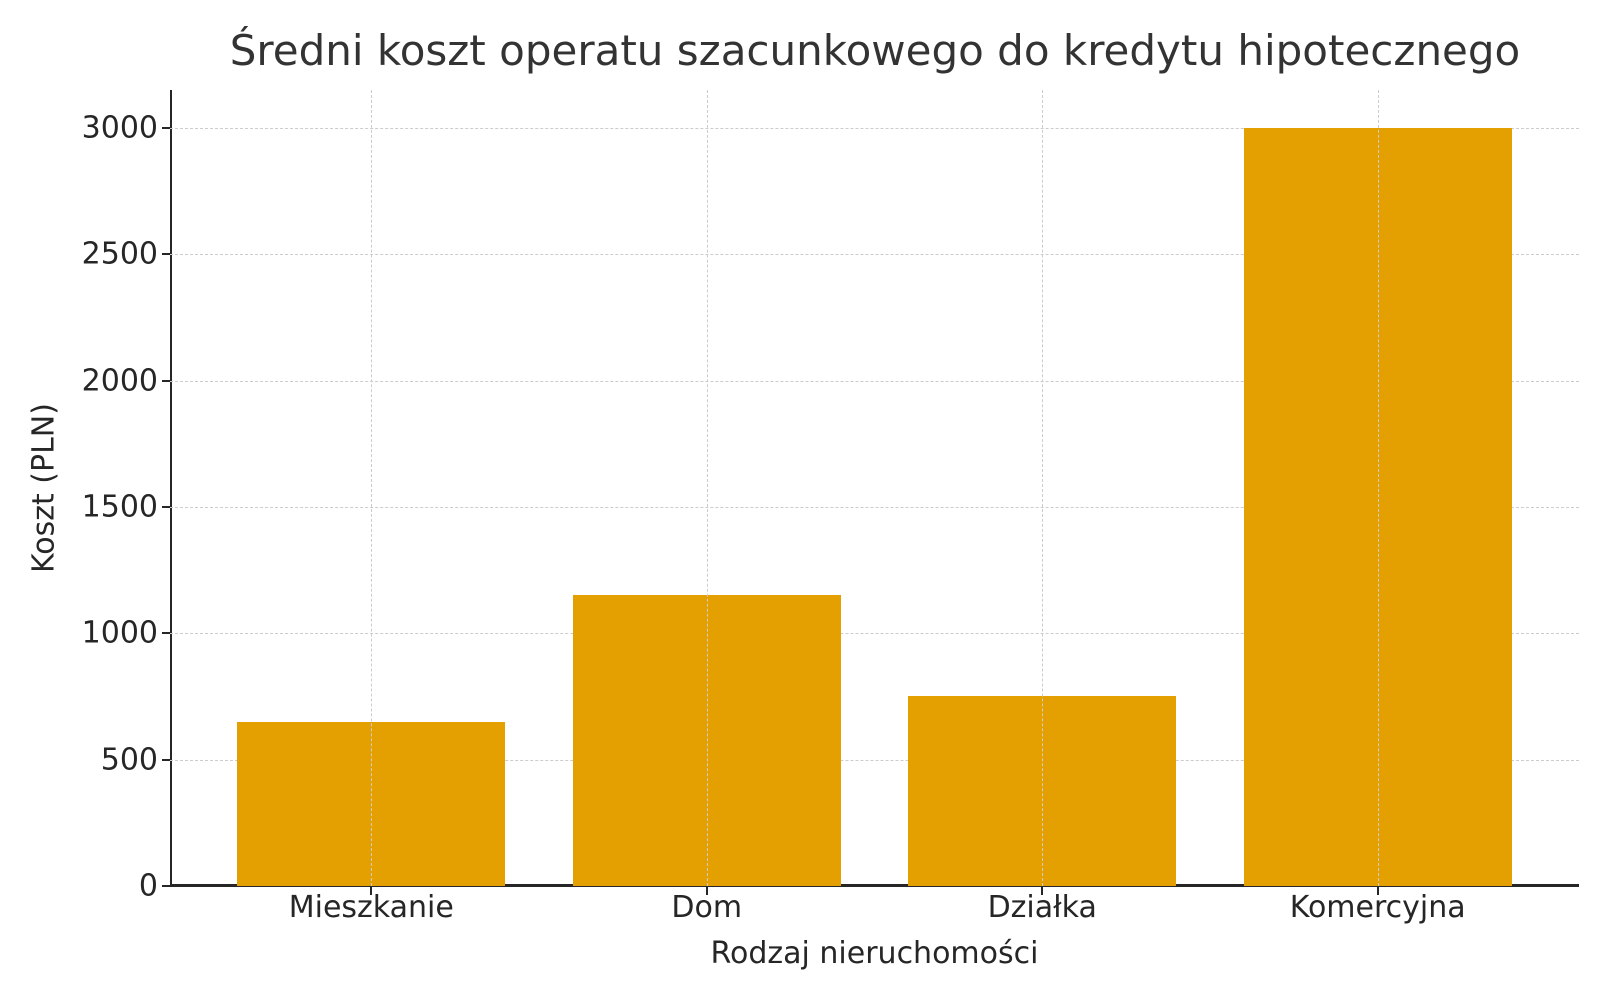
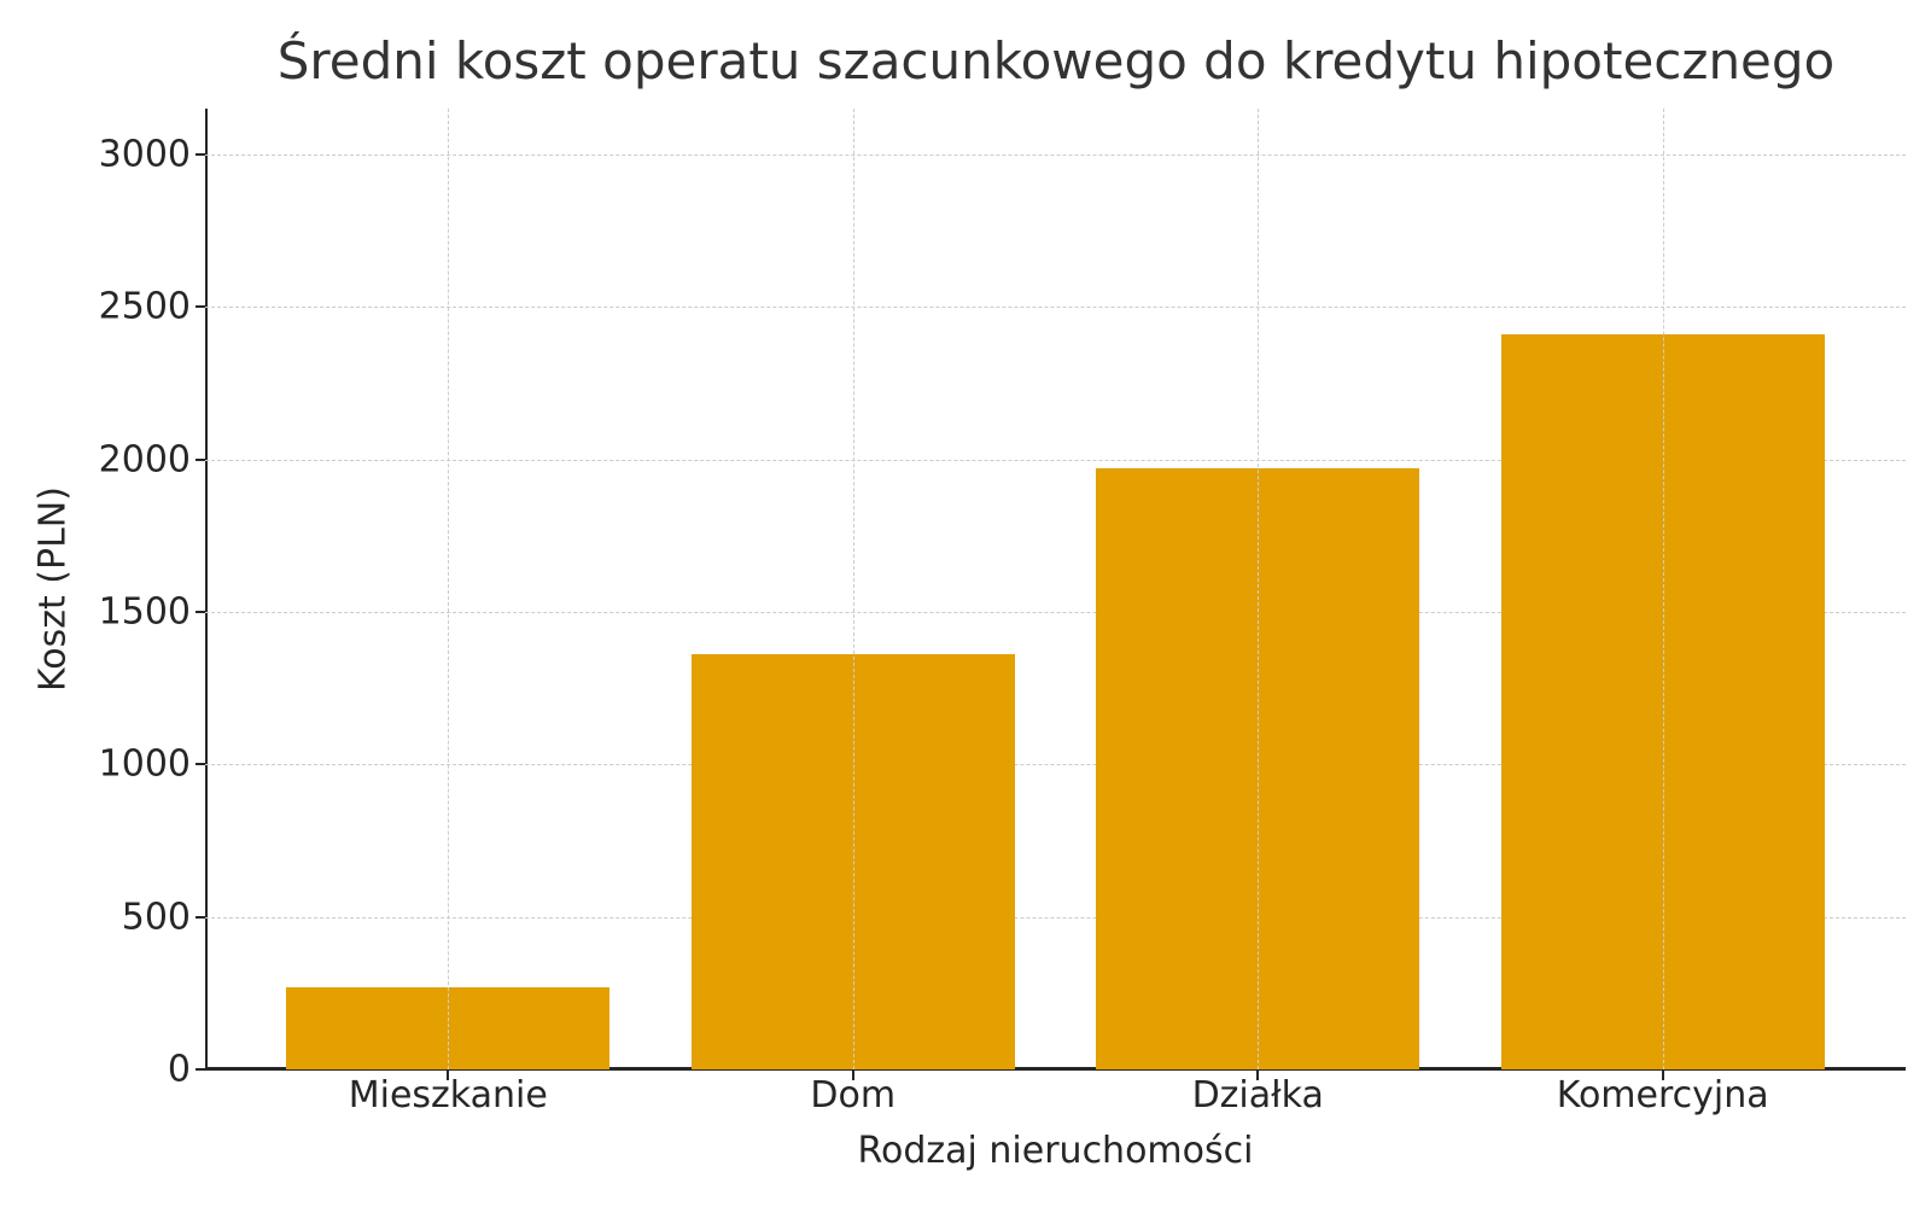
Mieszkanie: 650 -> 270
Dom: 1150 -> 1360
Działka: 750 -> 1970
Komercyjna: 3000 -> 2410
